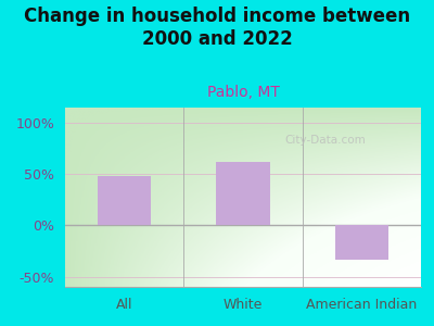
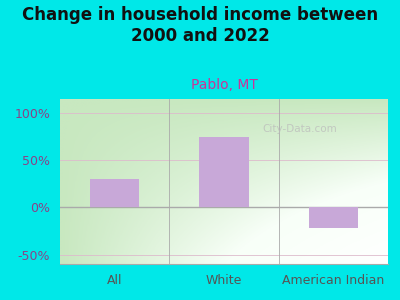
All: 48% -> 30%
White: 62% -> 75%
American Indian: -34% -> -22%
